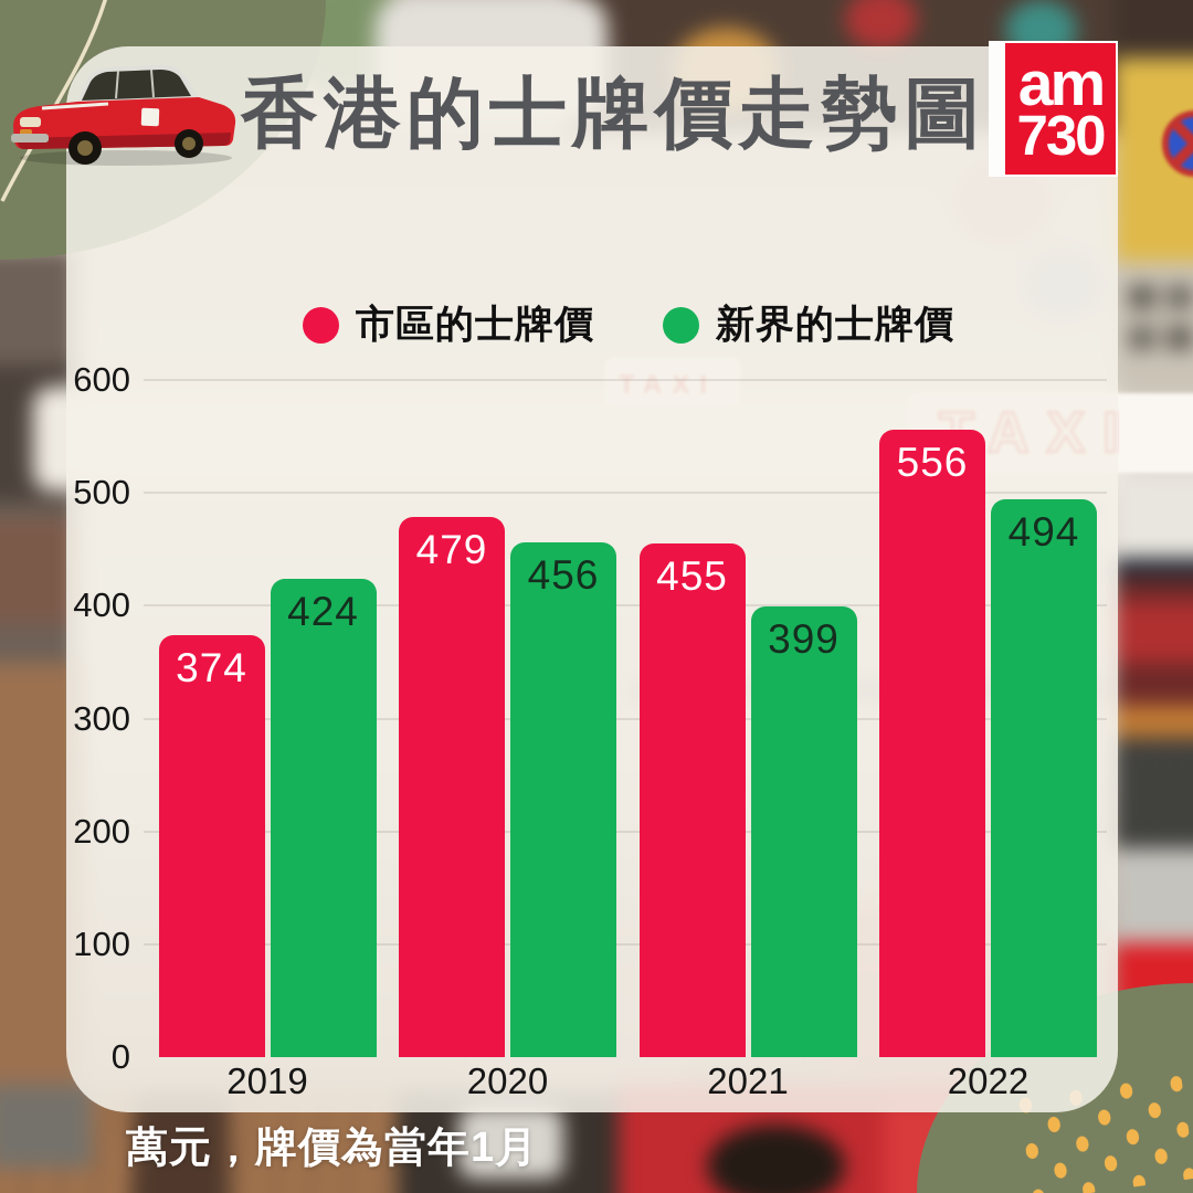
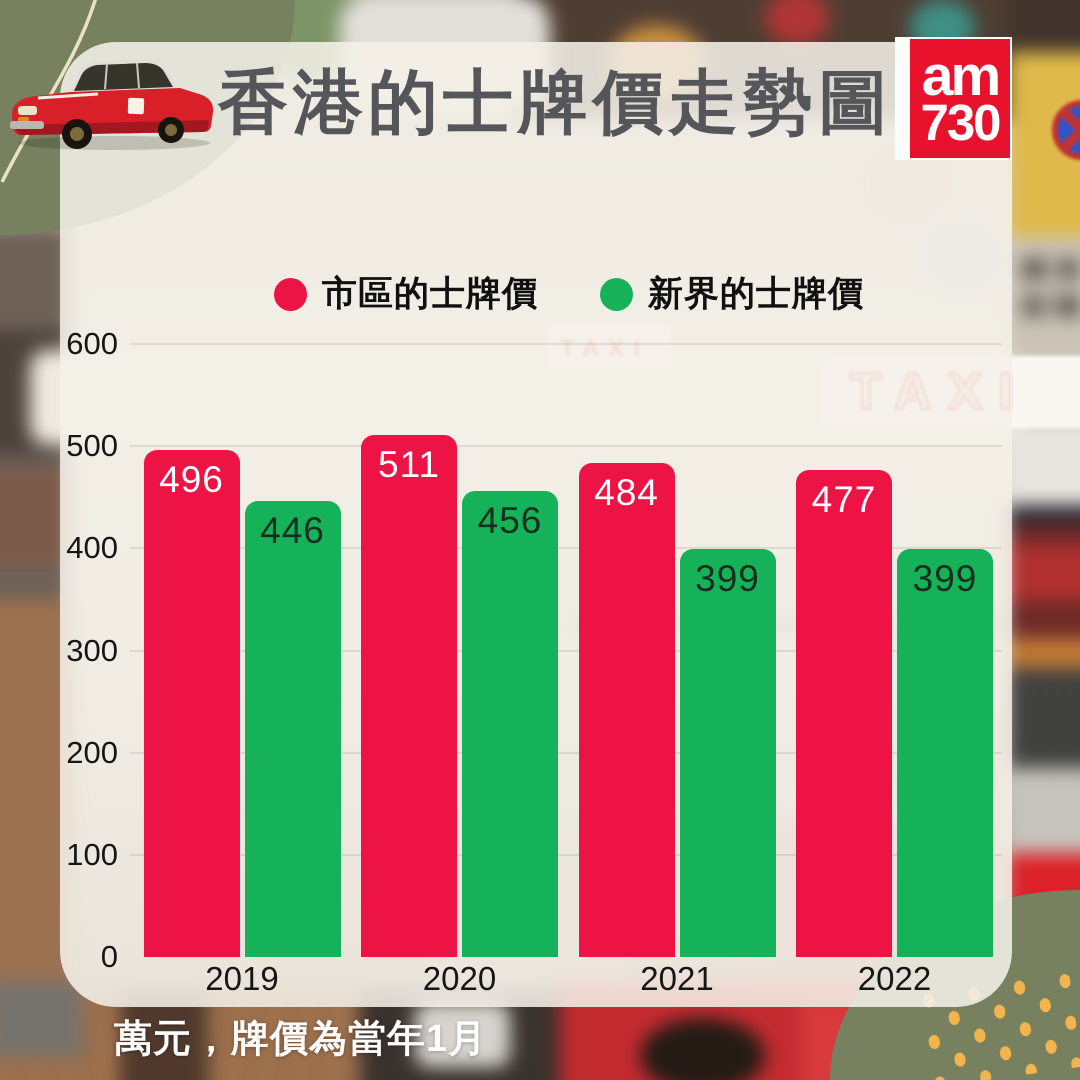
市區的士牌價/2019: 374 -> 496
新界的士牌價/2019: 424 -> 446
市區的士牌價/2020: 479 -> 511
市區的士牌價/2021: 455 -> 484
市區的士牌價/2022: 556 -> 477
新界的士牌價/2022: 494 -> 399
